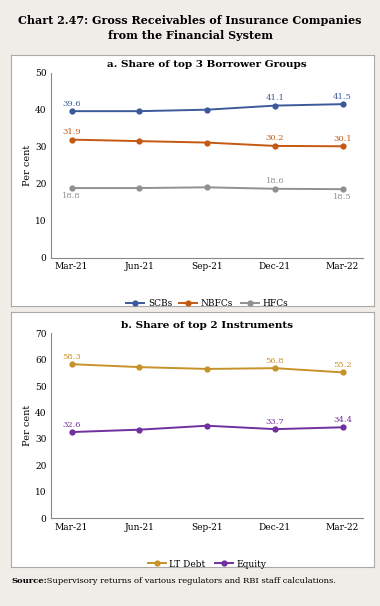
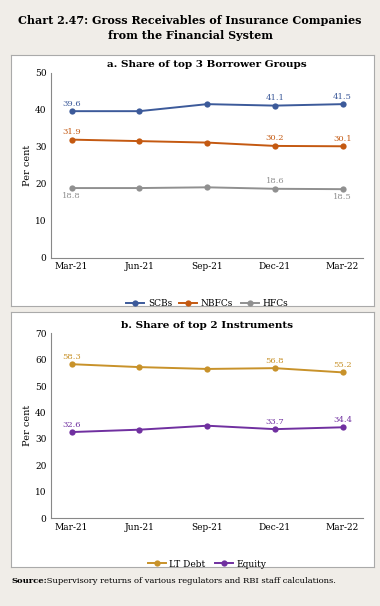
a. Share of top 3 Borrower Groups/SCBs/Sep-21: 40.0 -> 41.5
